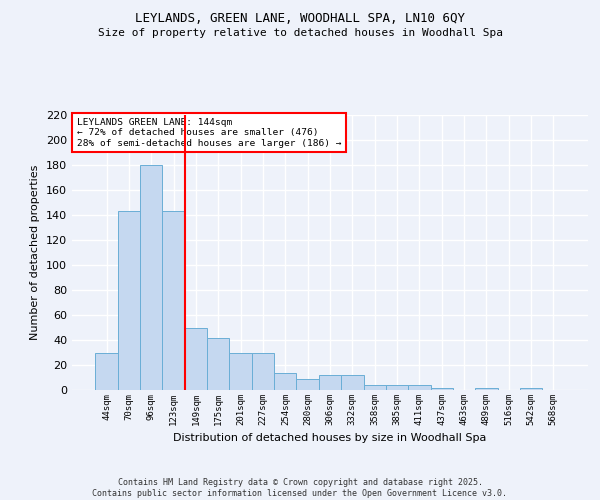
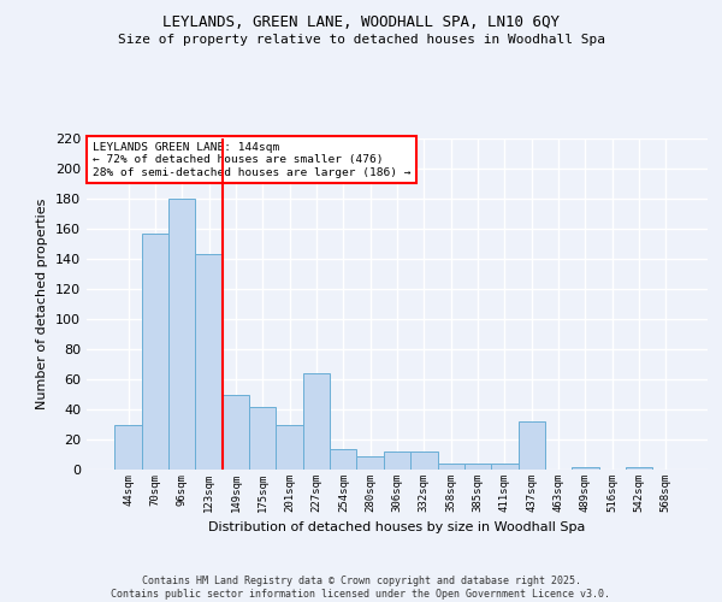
70sqm: 143 -> 157
227sqm: 30 -> 64
437sqm: 2 -> 32
